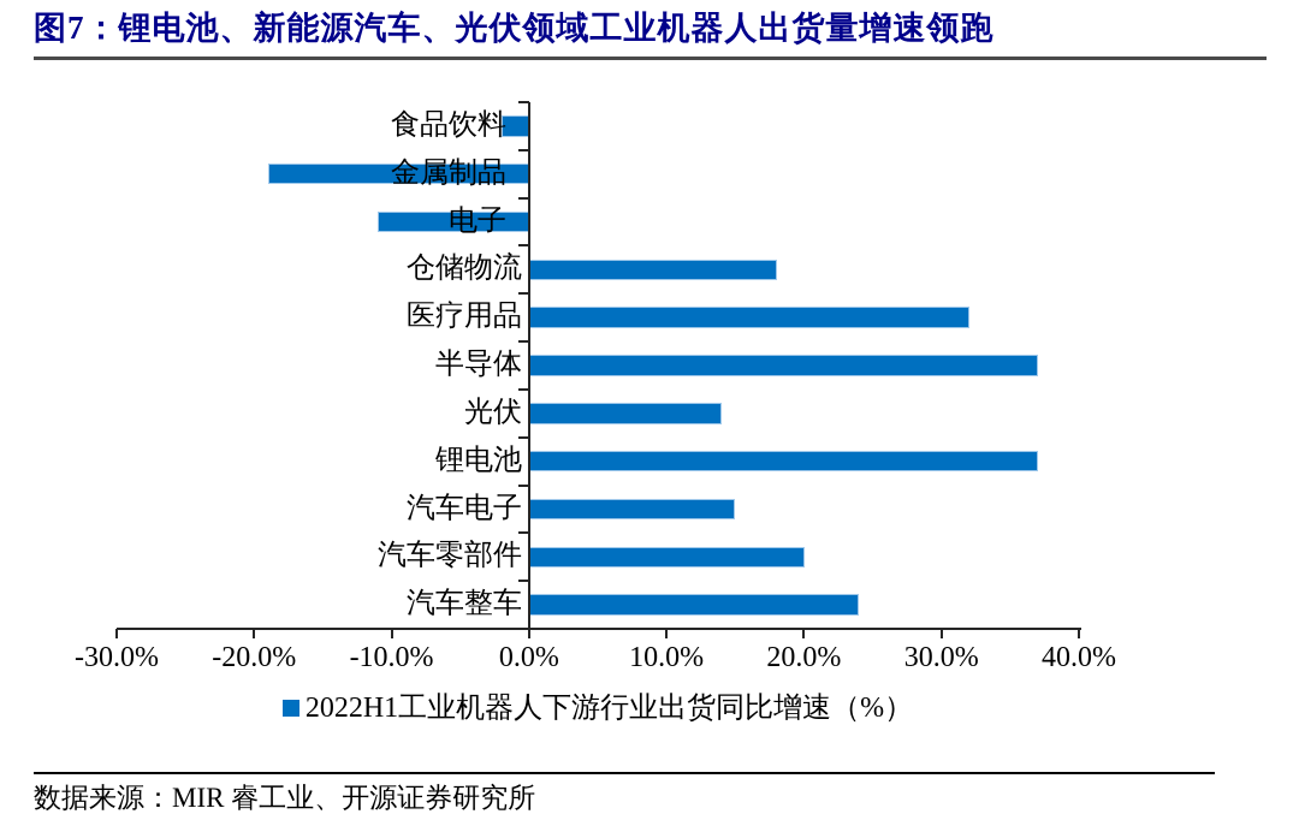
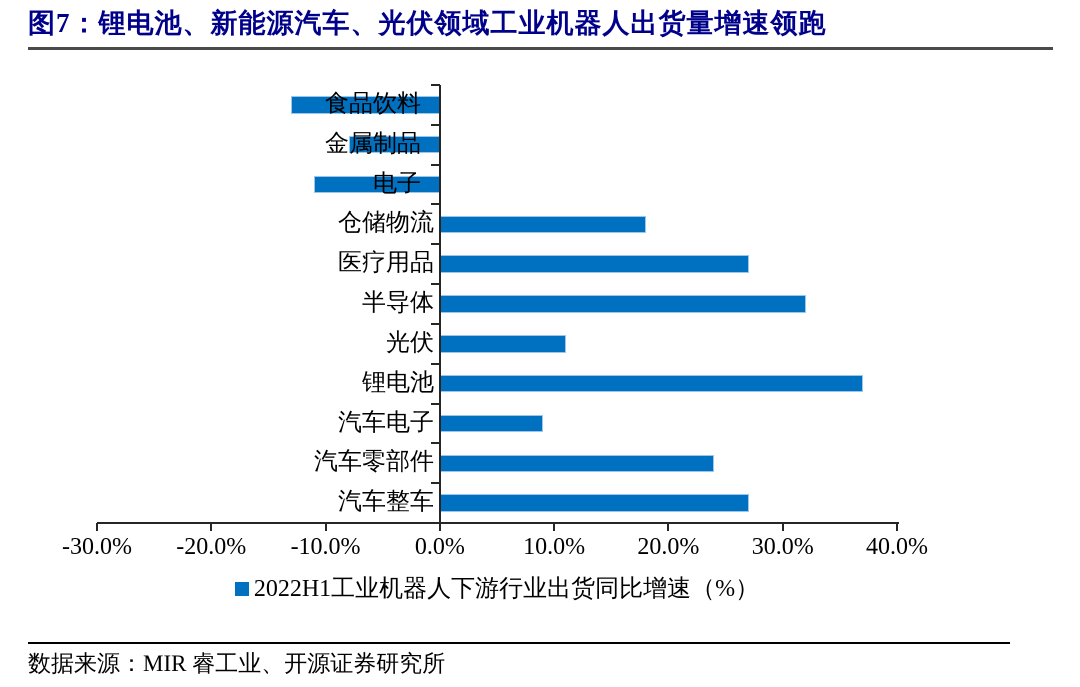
食品饮料: -2% -> -13%
金属制品: -19% -> -8%
医疗用品: 32% -> 27%
半导体: 37% -> 32%
光伏: 14% -> 11%
汽车电子: 15% -> 9%
汽车零部件: 20% -> 24%
汽车整车: 24% -> 27%
